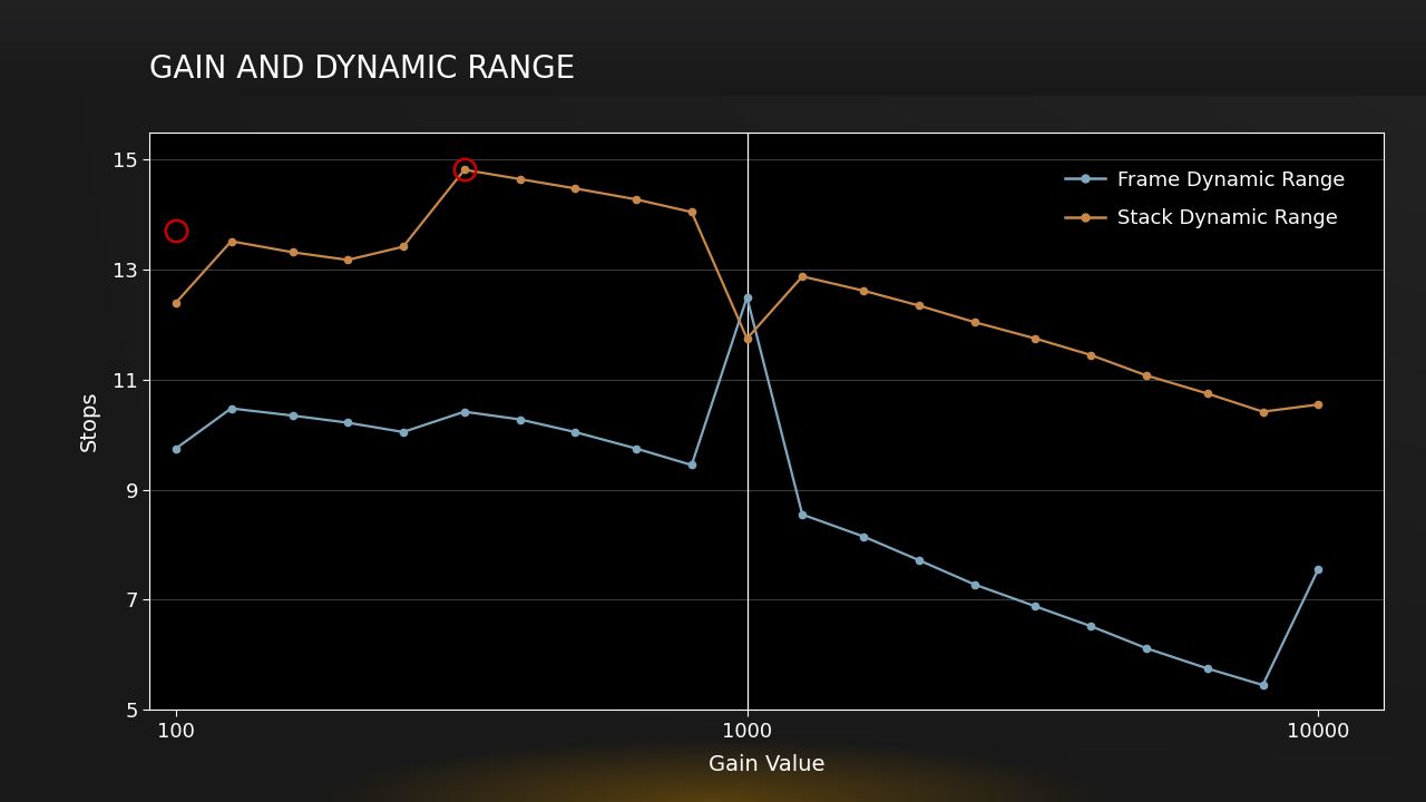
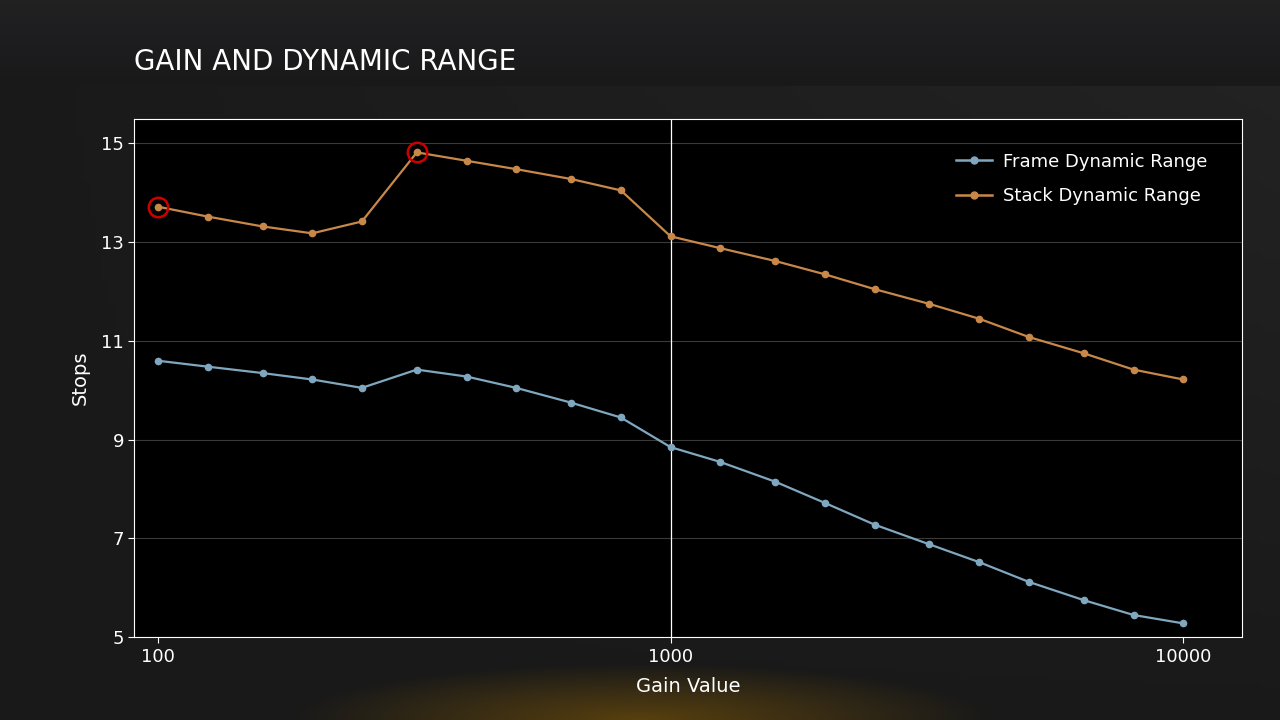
Frame Dynamic Range/100: 9.75 -> 10.60
Stack Dynamic Range/100: 12.40 -> 13.72
Frame Dynamic Range/1000: 12.50 -> 8.85
Stack Dynamic Range/1000: 11.75 -> 13.12
Frame Dynamic Range/10000: 7.55 -> 5.28
Stack Dynamic Range/10000: 10.55 -> 10.22
